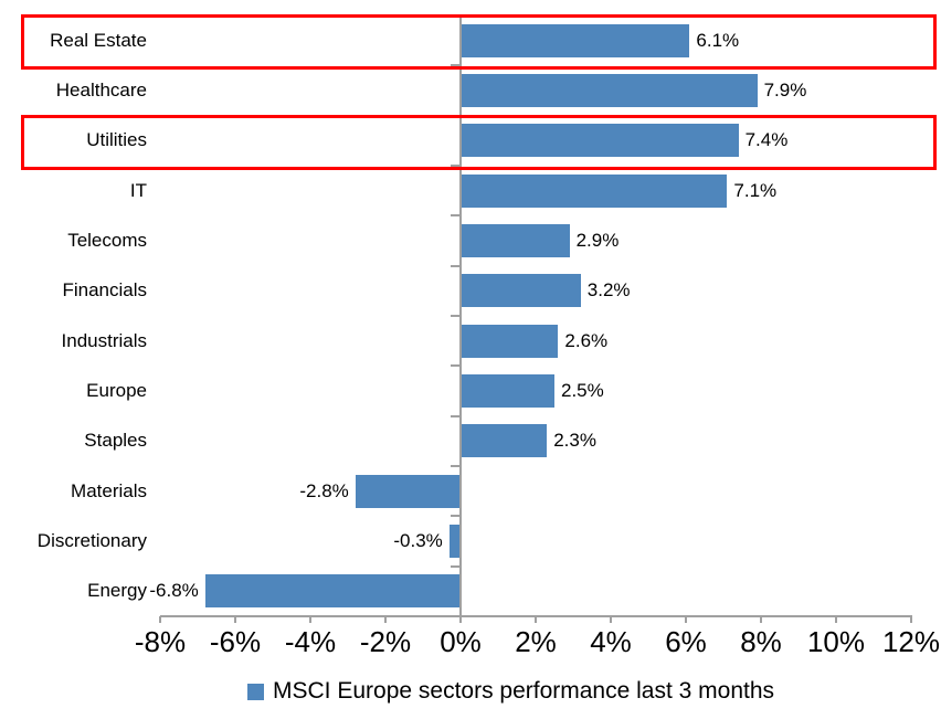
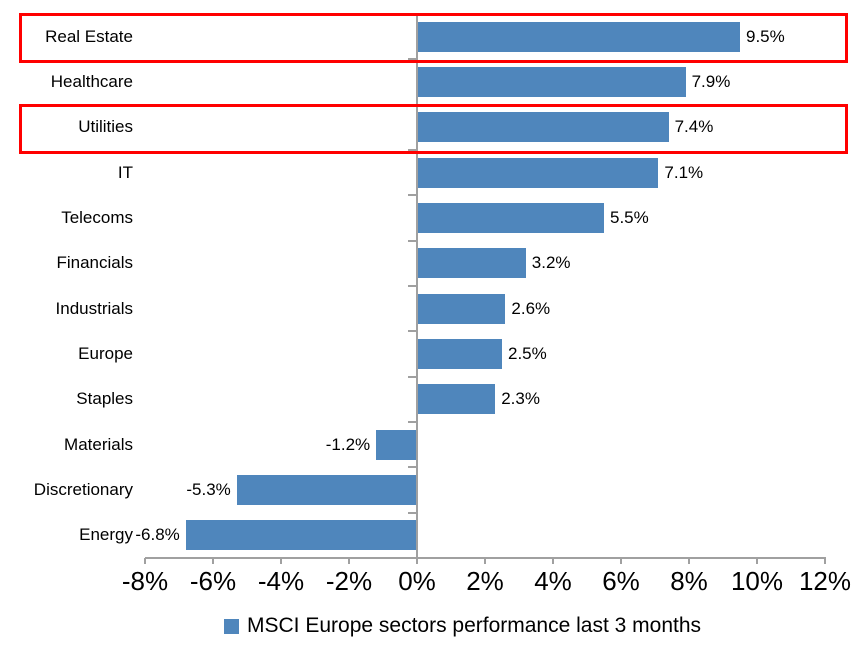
Real Estate: 6.1% -> 9.5%
Telecoms: 2.9% -> 5.5%
Materials: -2.8% -> -1.2%
Discretionary: -0.3% -> -5.3%
